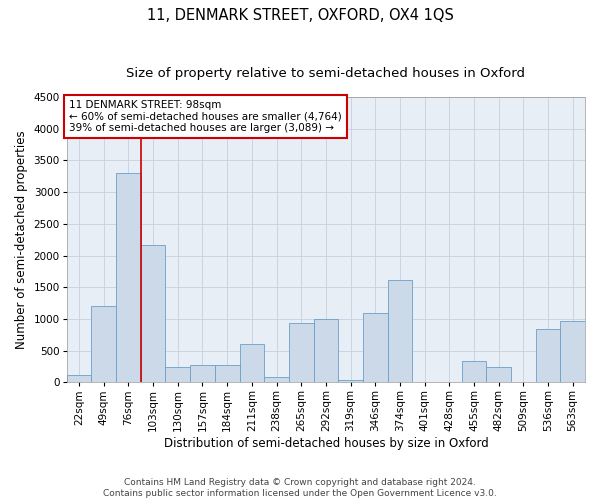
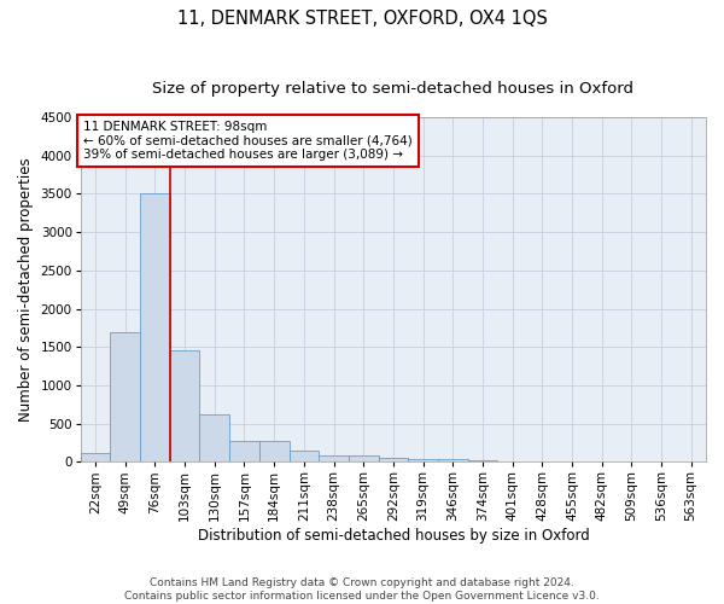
49sqm: 1200 -> 1700
76sqm: 3300 -> 3500
103sqm: 2160 -> 1450
130sqm: 240 -> 620
211sqm: 600 -> 140
265sqm: 940 -> 80
292sqm: 1000 -> 60
346sqm: 1100 -> 40
374sqm: 1620 -> 20
455sqm: 340 -> 0
482sqm: 240 -> 0
536sqm: 840 -> 0
563sqm: 960 -> 0
